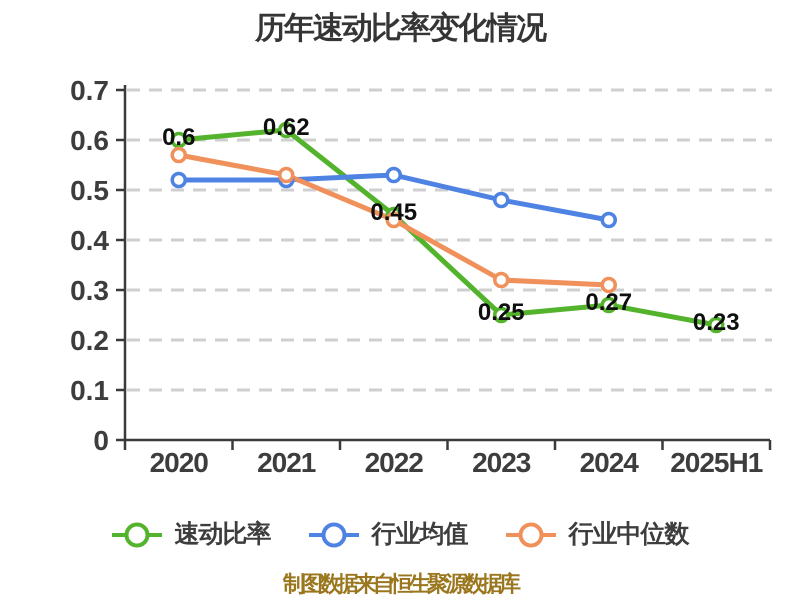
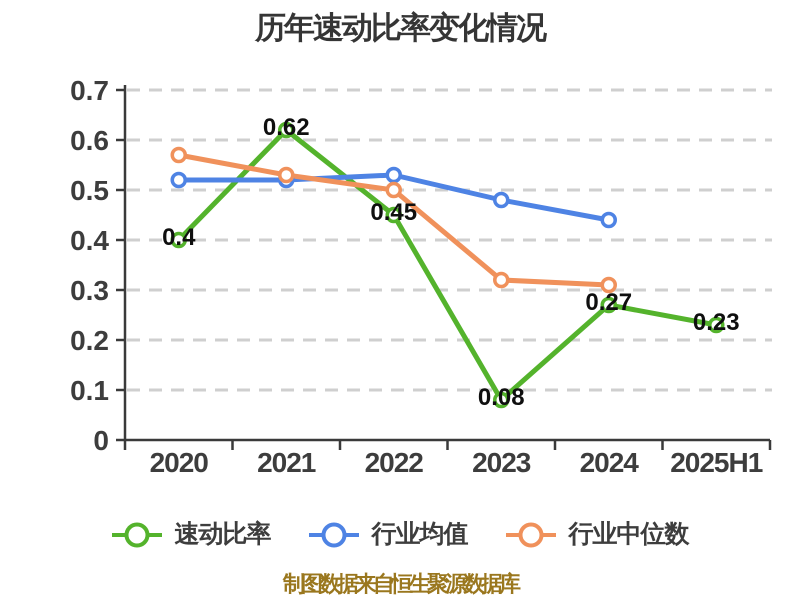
速动比率/2020: 0.6 -> 0.4
行业中位数/2022: 0.44 -> 0.50
速动比率/2023: 0.25 -> 0.08
